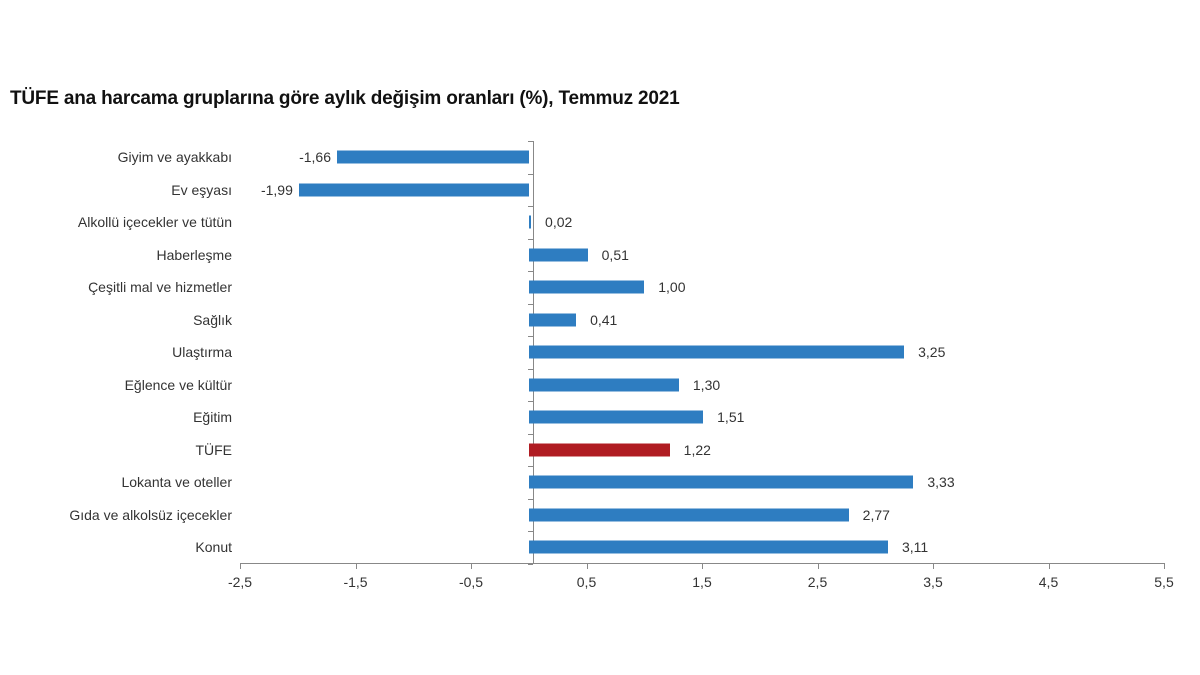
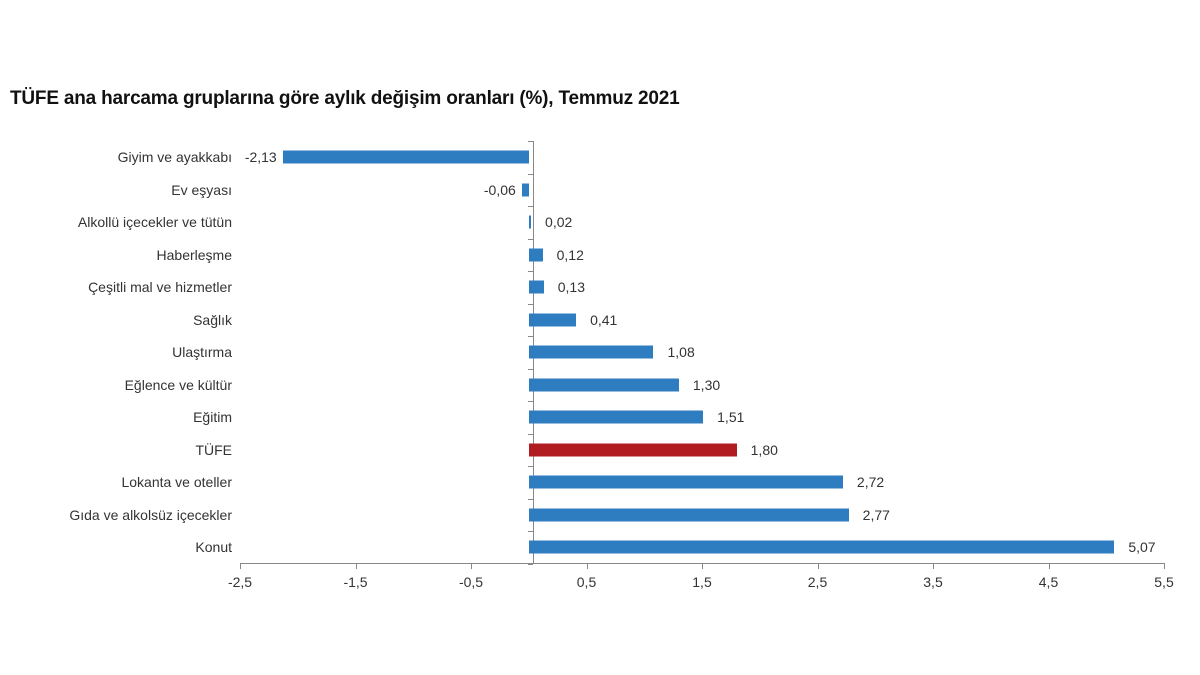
Giyim ve ayakkabı: -1,66 -> -2,13
Ev eşyası: -1,99 -> -0,06
Haberleşme: 0,51 -> 0,12
Çeşitli mal ve hizmetler: 1,00 -> 0,13
Ulaştırma: 3,25 -> 1,08
TÜFE: 1,22 -> 1,80
Lokanta ve oteller: 3,33 -> 2,72
Konut: 3,11 -> 5,07
